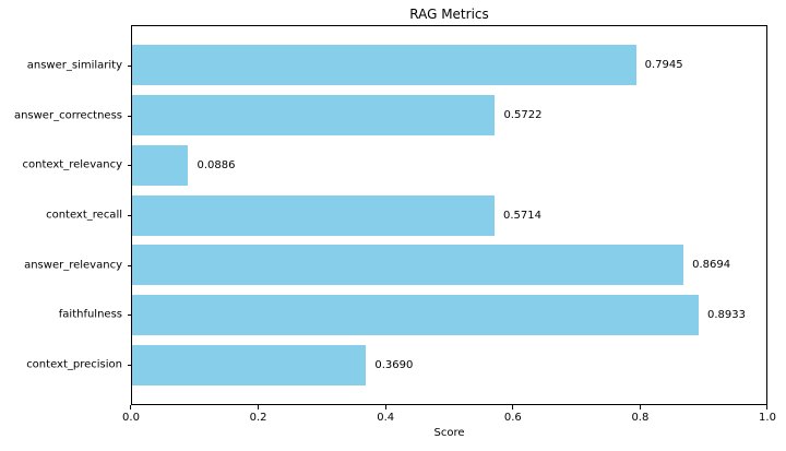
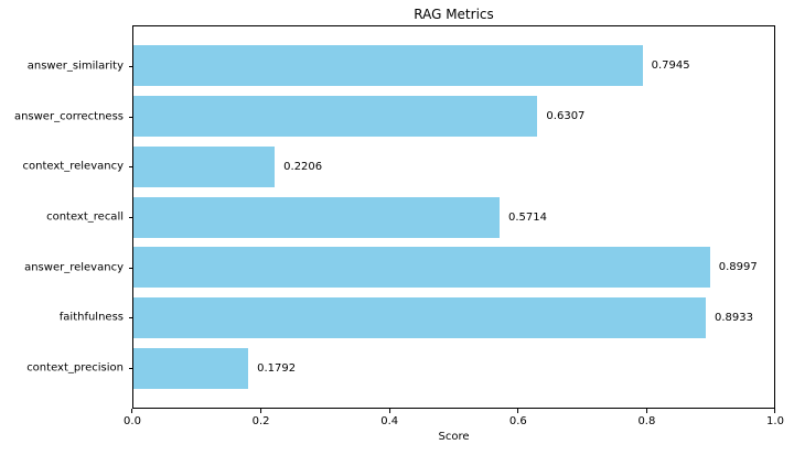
answer_correctness: 0.5722 -> 0.6307
context_relevancy: 0.0886 -> 0.2206
answer_relevancy: 0.8694 -> 0.8997
context_precision: 0.3690 -> 0.1792
